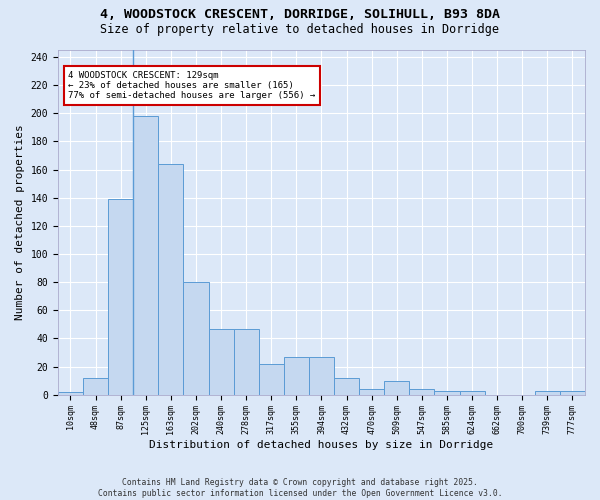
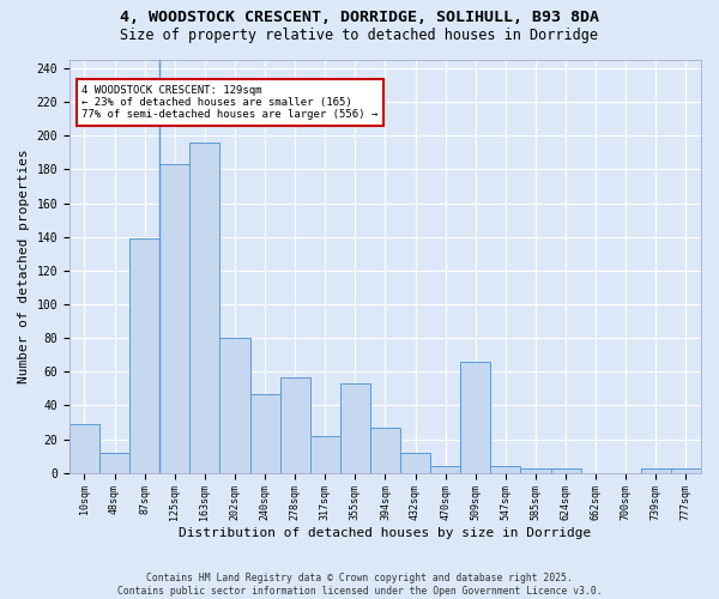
10sqm: 2 -> 29
125sqm: 198 -> 183
163sqm: 164 -> 196
278sqm: 47 -> 57
355sqm: 27 -> 53
509sqm: 10 -> 66
